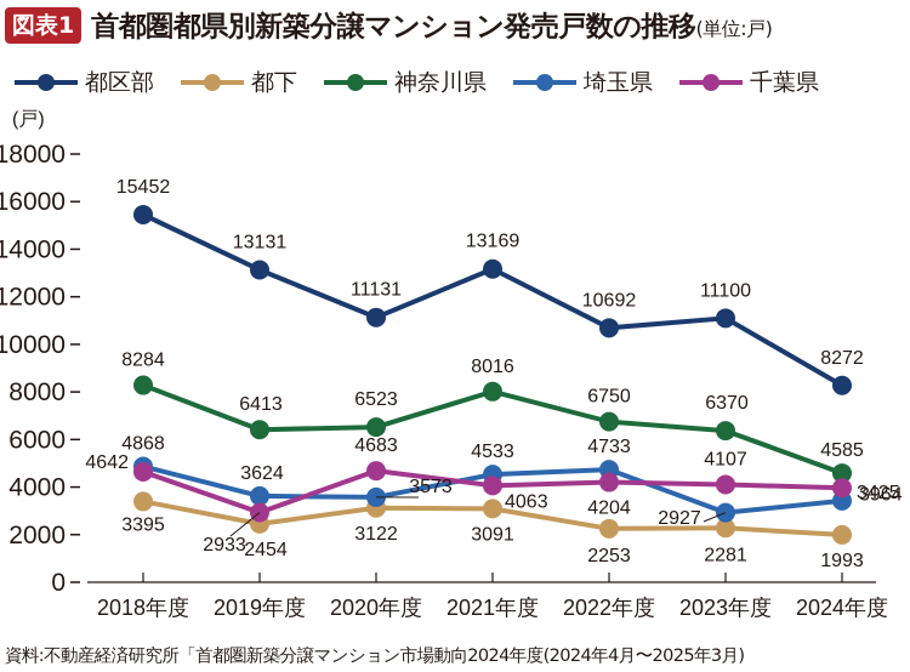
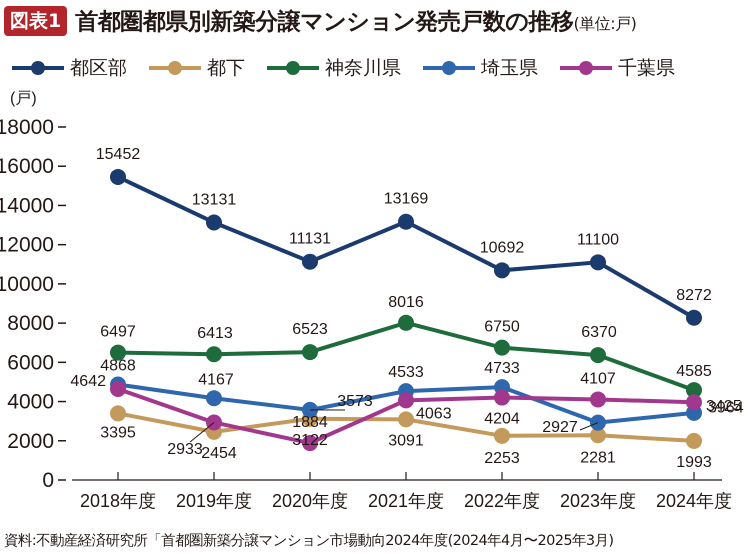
神奈川県/2018年度: 8284 -> 6497
埼玉県/2019年度: 3624 -> 4167
千葉県/2020年度: 4683 -> 1884
